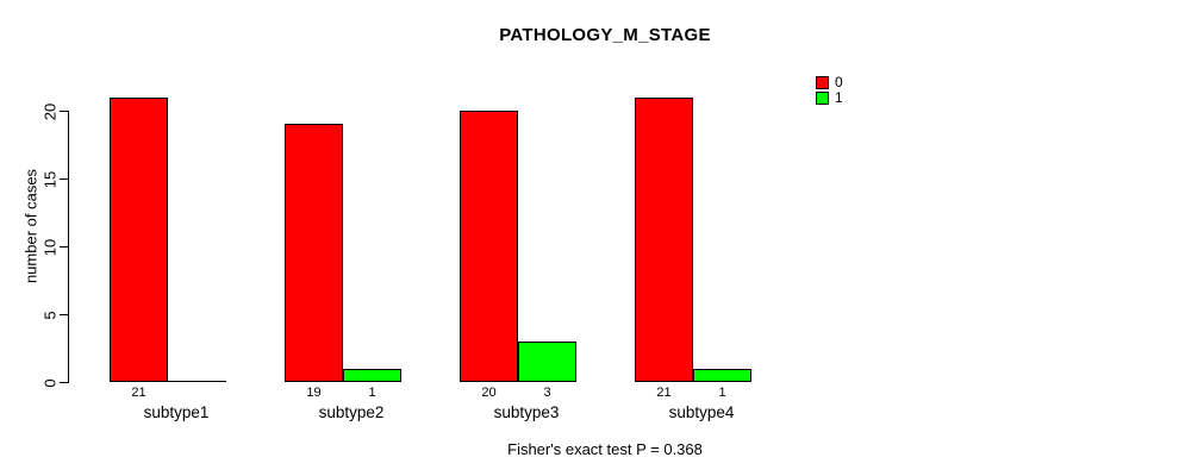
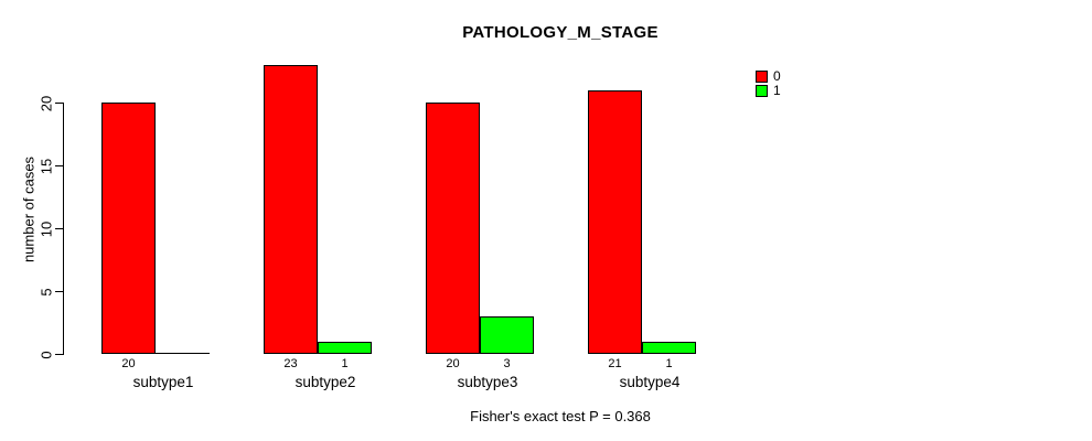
0/subtype1: 21 -> 20
0/subtype2: 19 -> 23
